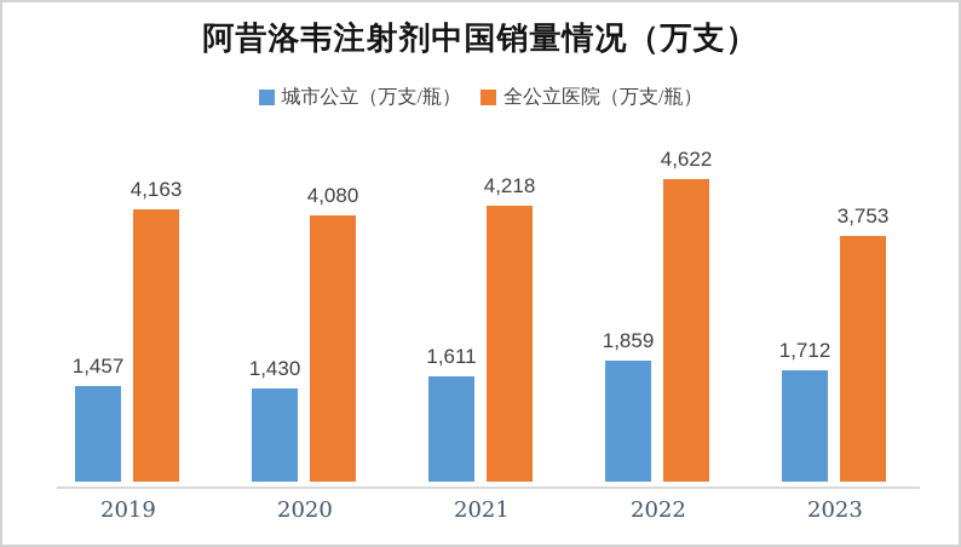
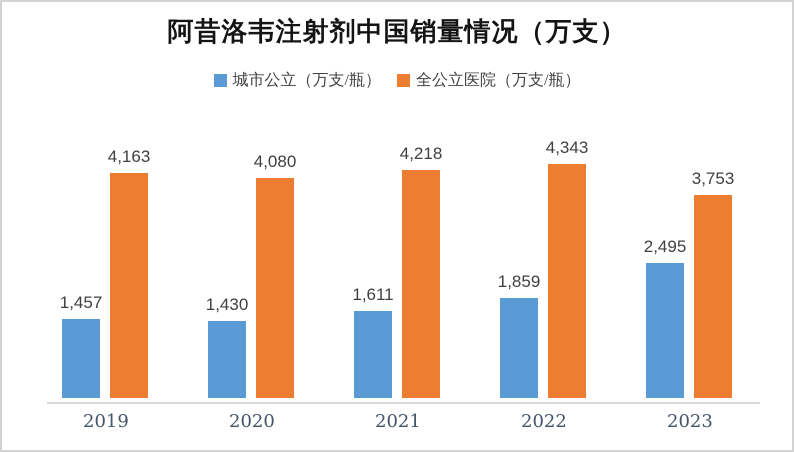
全公立医院（万支/瓶）/2022: 4,622 -> 4,343
城市公立（万支/瓶）/2023: 1,712 -> 2,495
